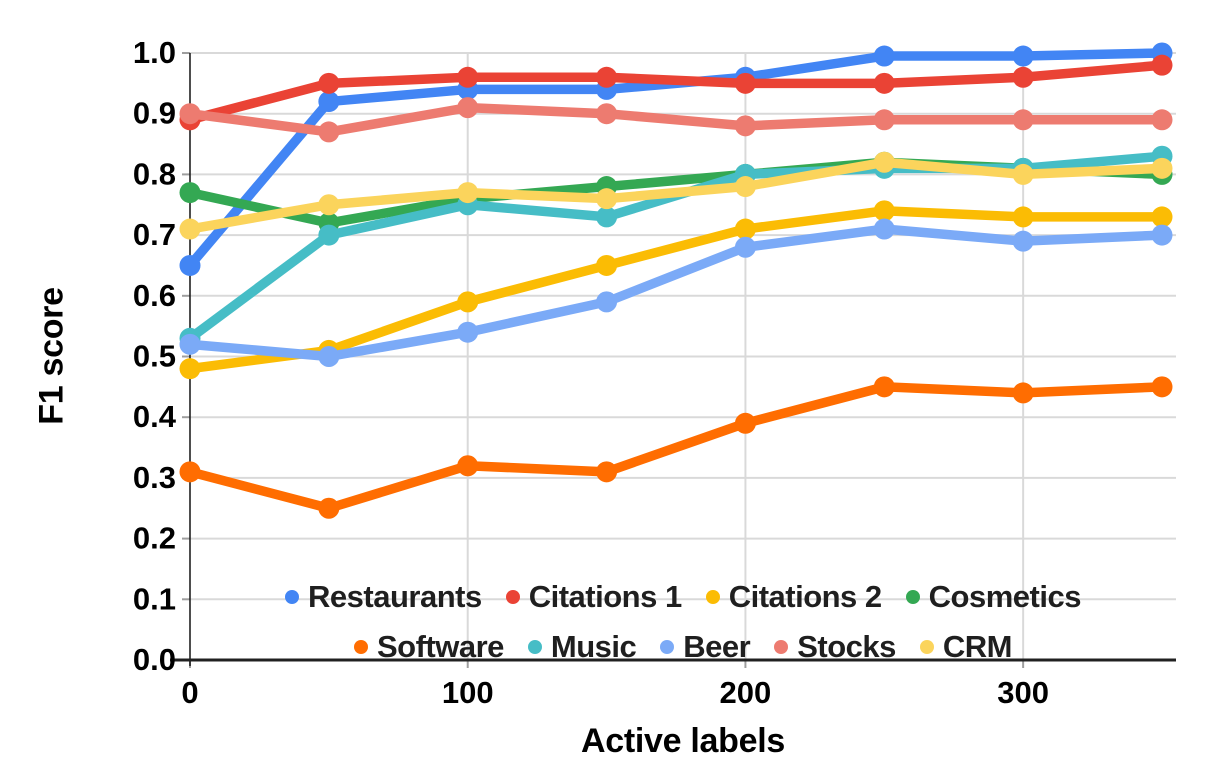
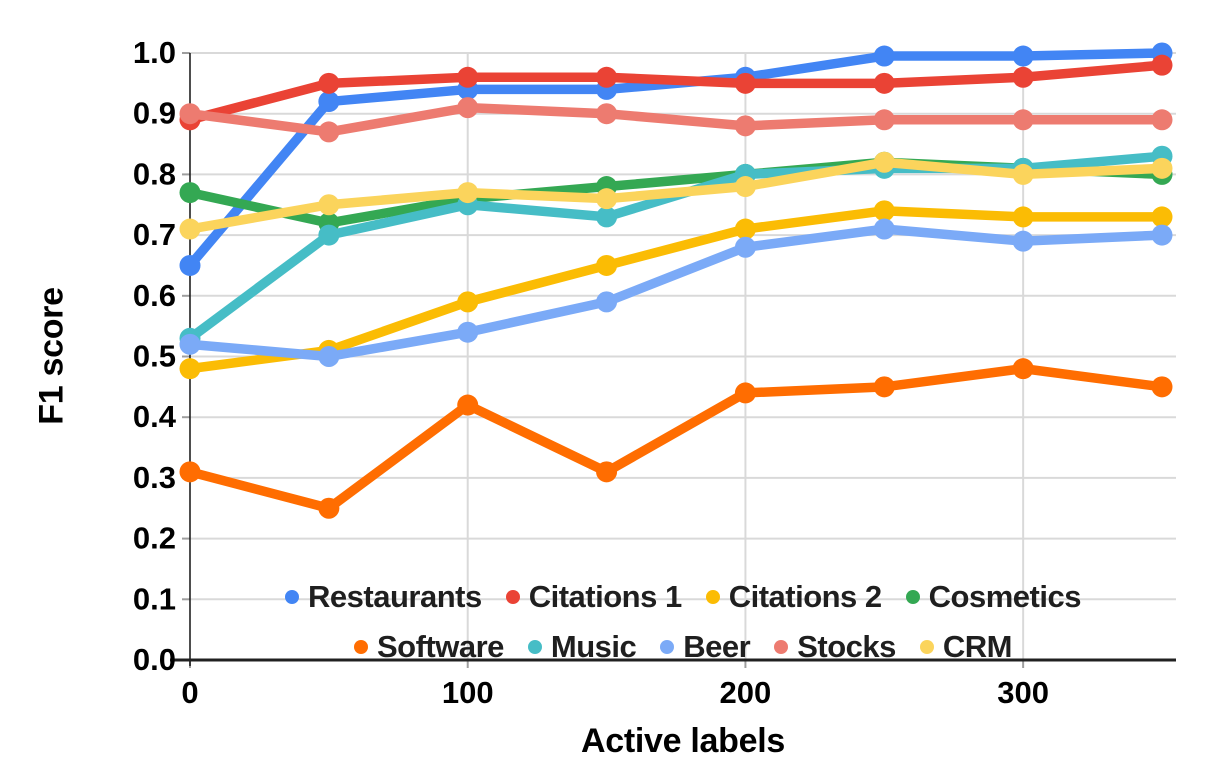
Software/100: 0.32 -> 0.42
Software/200: 0.39 -> 0.44
Software/300: 0.44 -> 0.48
